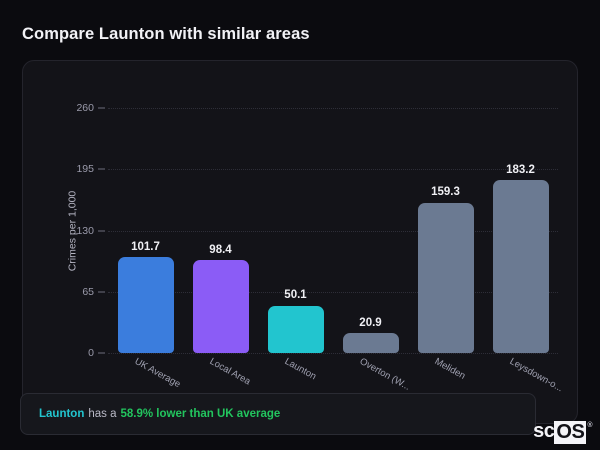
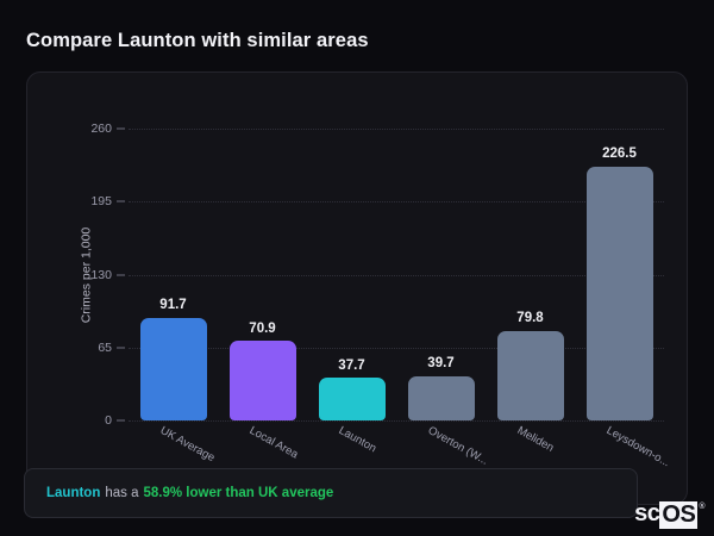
UK Average: 101.7 -> 91.7
Local Area: 98.4 -> 70.9
Launton: 50.1 -> 37.7
Overton (W...: 20.9 -> 39.7
Meliden: 159.3 -> 79.8
Leysdown-o...: 183.2 -> 226.5
